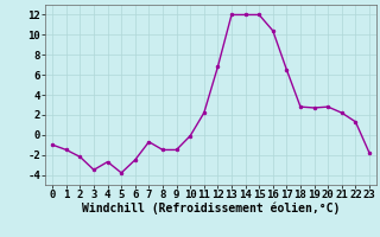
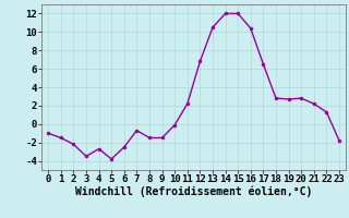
13: 12.0 -> 10.5
